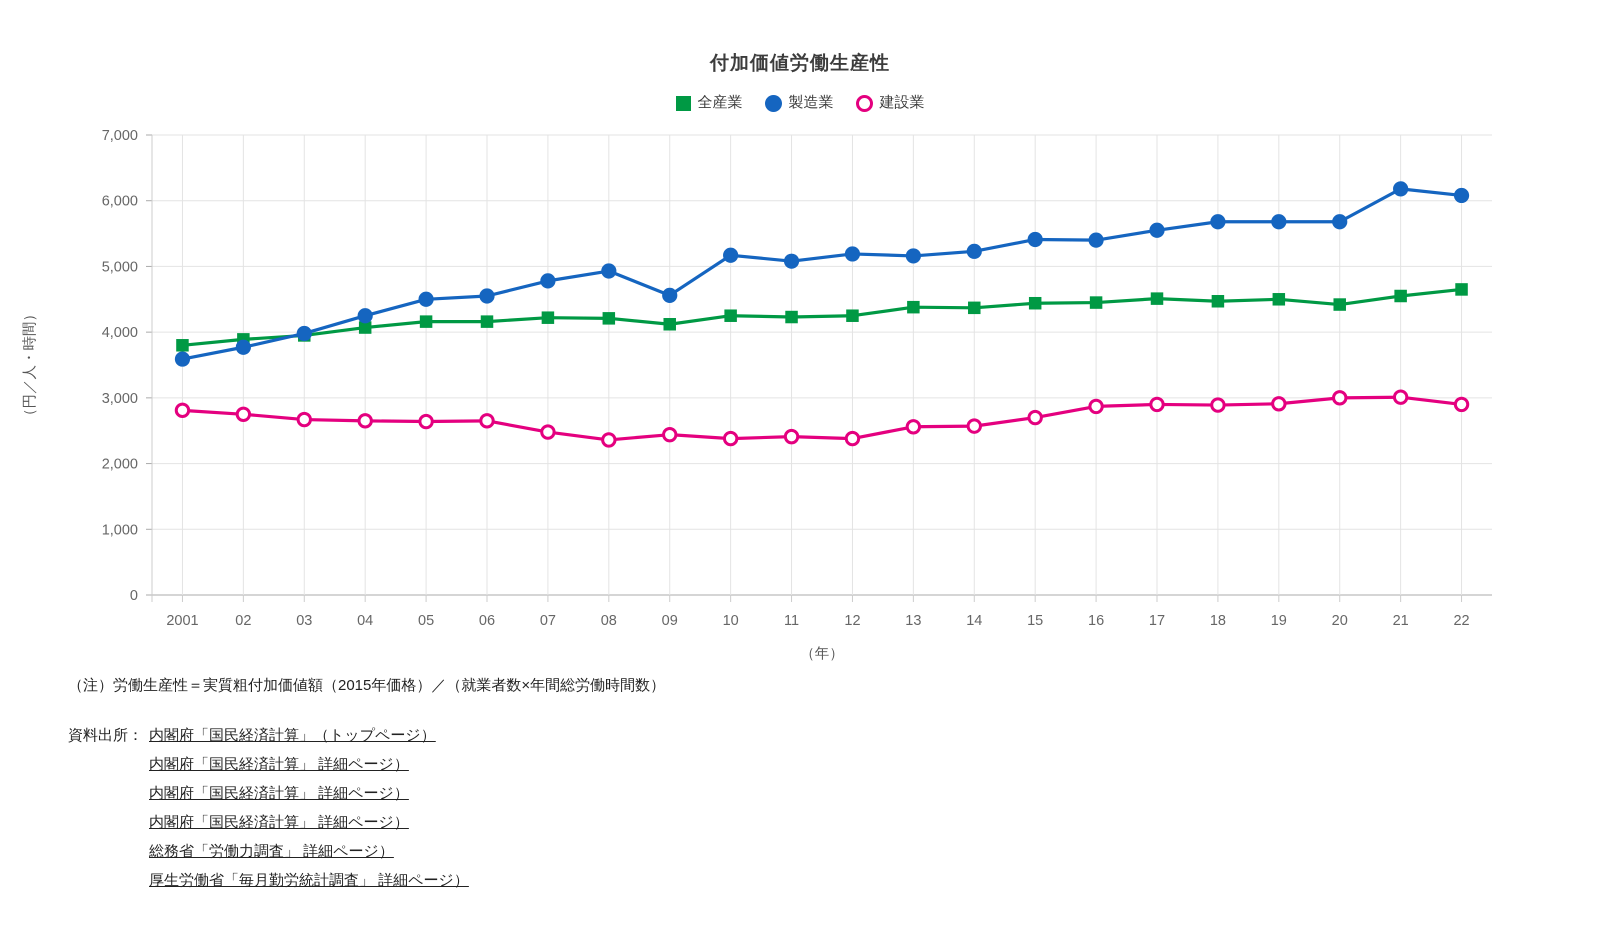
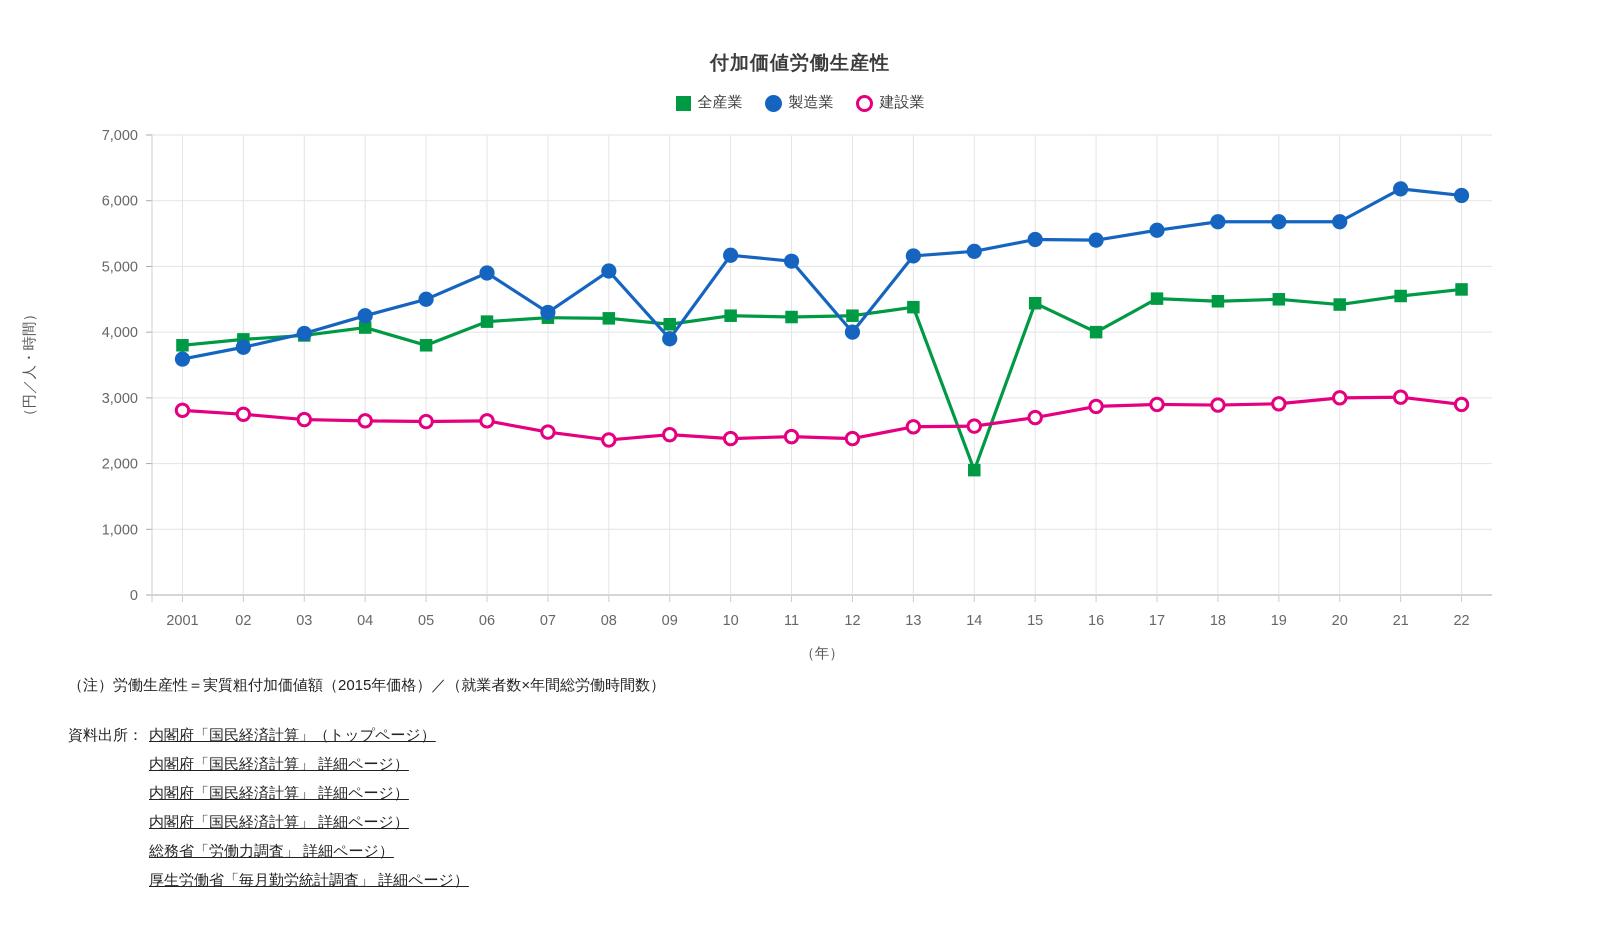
全産業/05: 4200 -> 3800
製造業/06: 4600 -> 4900
製造業/07: 4800 -> 4300
製造業/09: 4600 -> 3900
製造業/12: 5200 -> 4000
全産業/14: 4400 -> 1900
全産業/16: 4400 -> 4000
